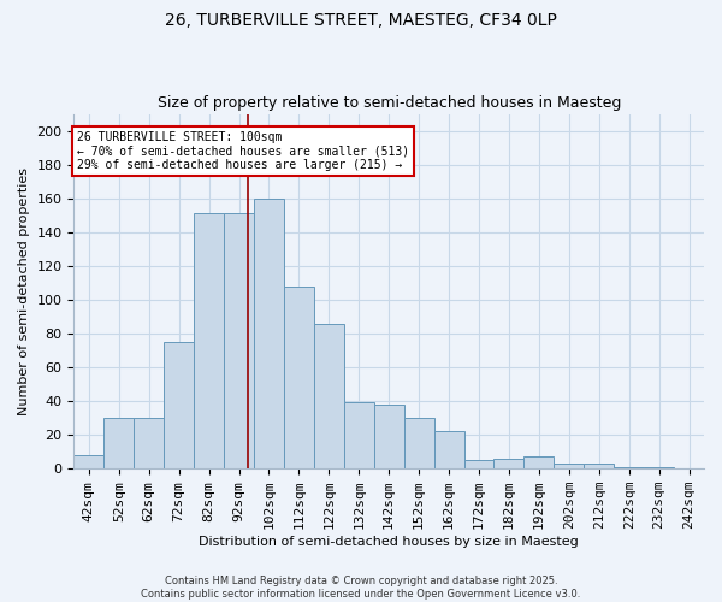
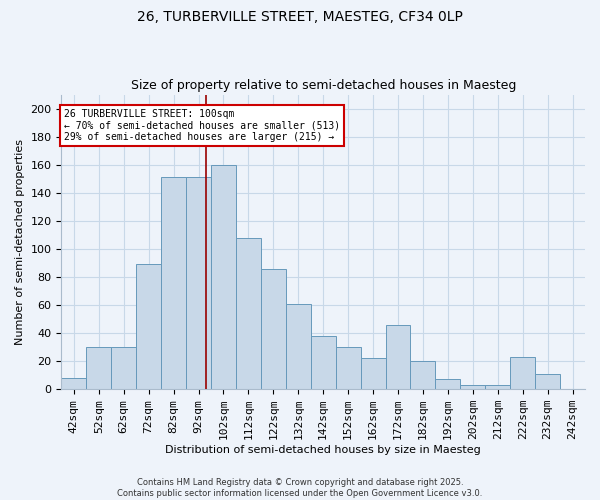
72sqm: 75 -> 89
132sqm: 39 -> 61
172sqm: 5 -> 46
182sqm: 6 -> 20
222sqm: 1 -> 23
232sqm: 1 -> 11
